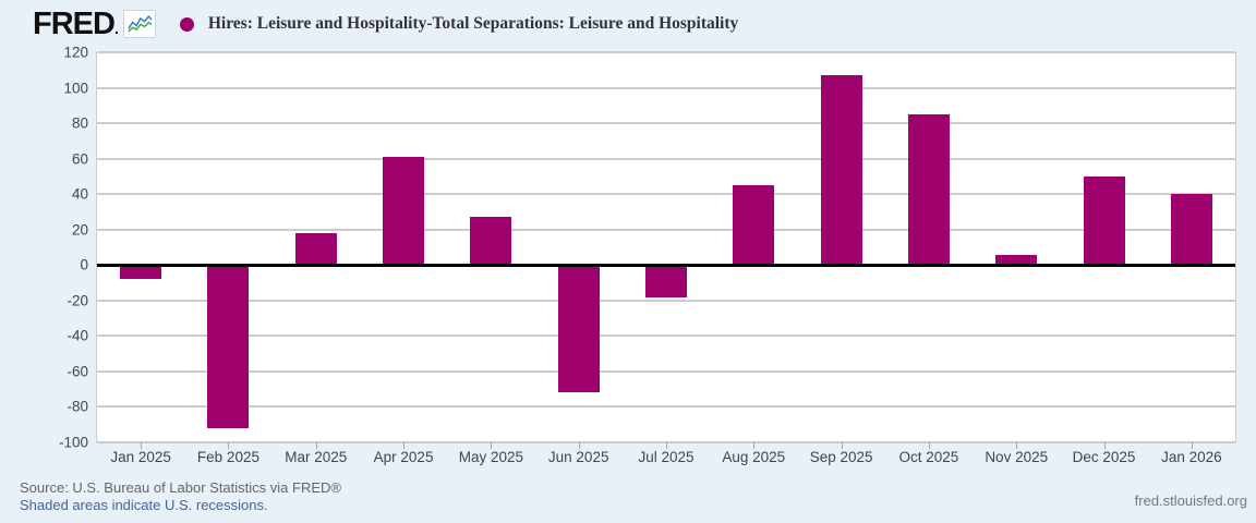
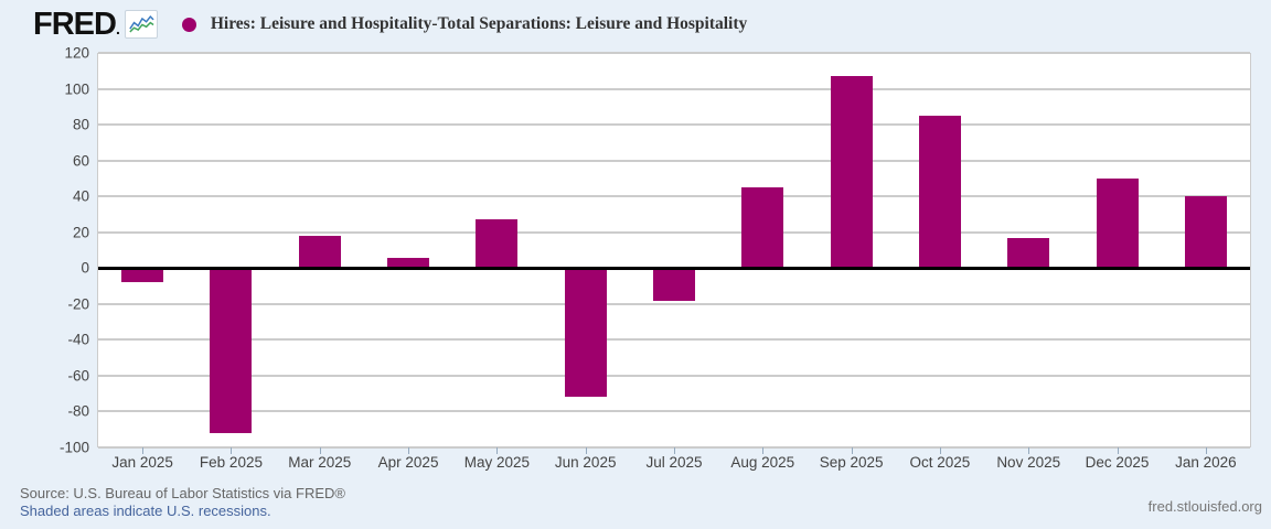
Apr 2025: 61 -> 6
Nov 2025: 6 -> 17
